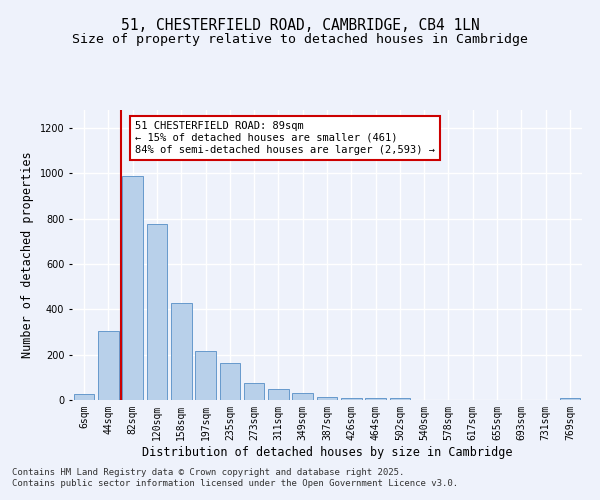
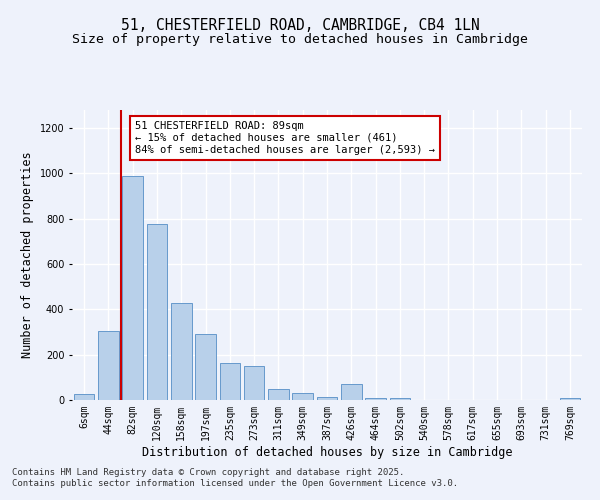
197sqm: 215 -> 290
273sqm: 75 -> 150
426sqm: 10 -> 70
